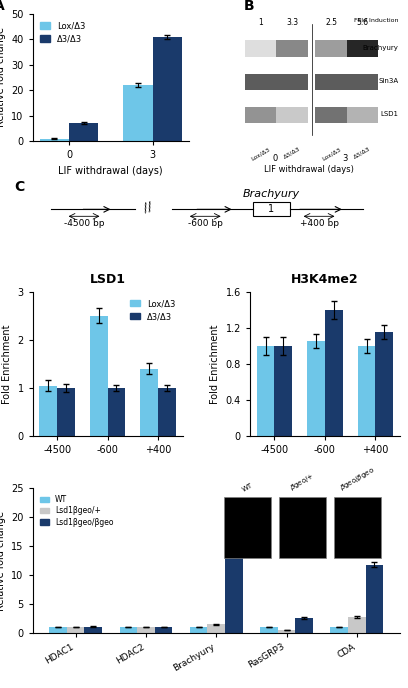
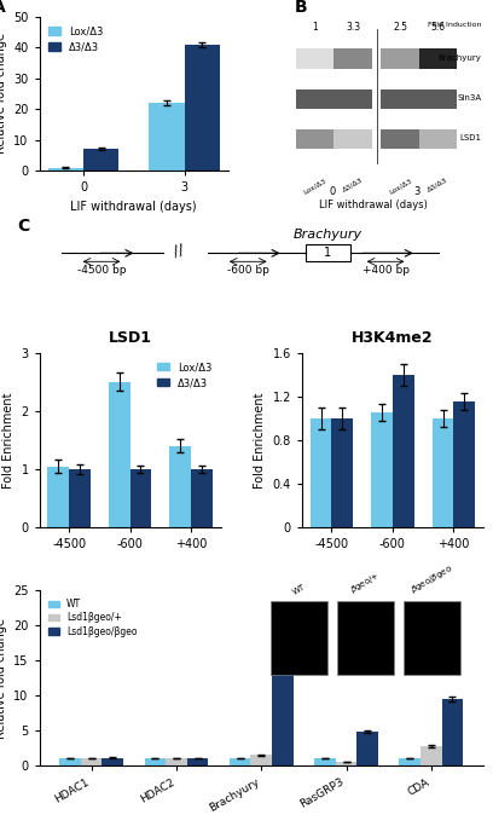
Lsd1βgeo/βgeo/RasGRP3: 2.6 -> 4.8
Lsd1βgeo/βgeo/CDA: 11.8 -> 9.5
